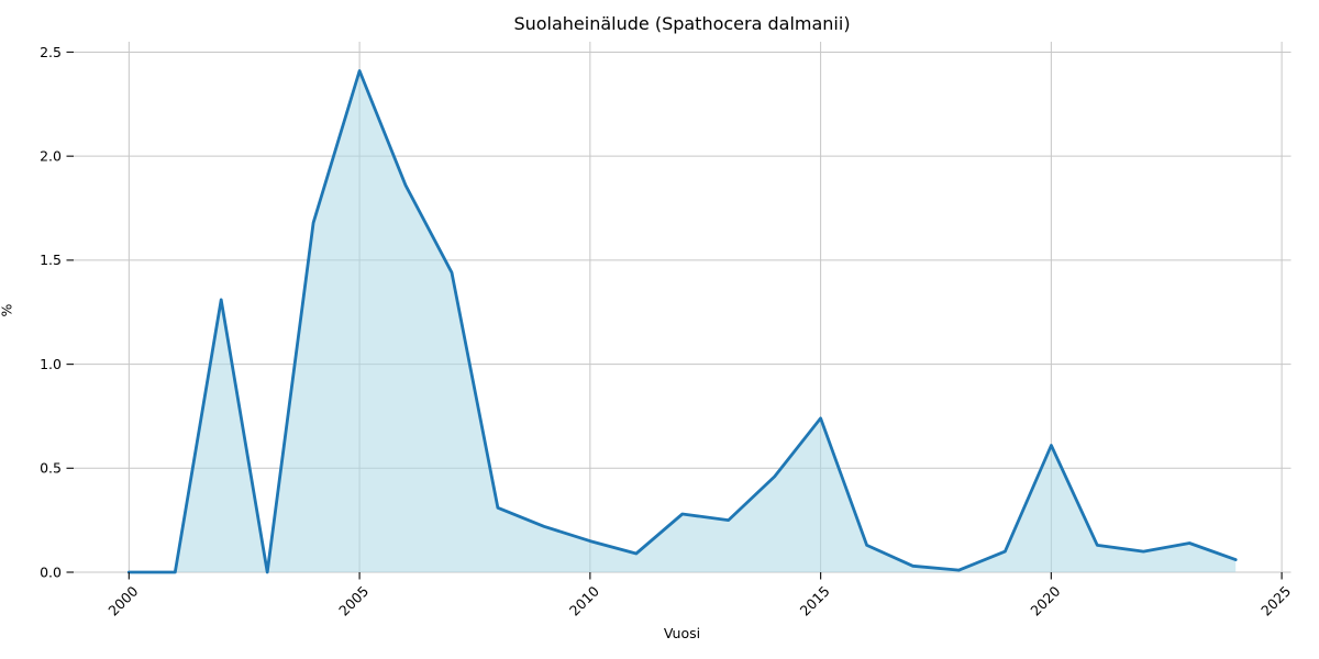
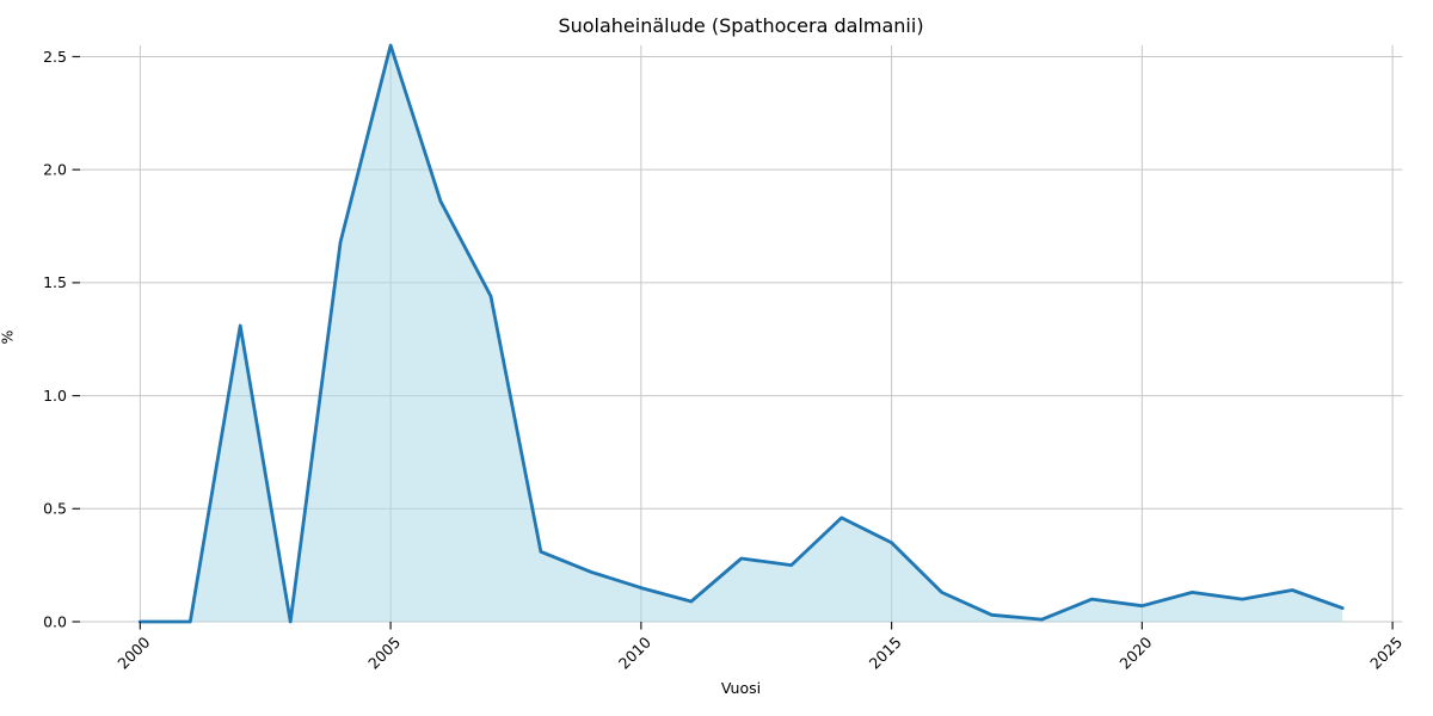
2005: 2.41 -> 2.55
2015: 0.74 -> 0.35
2020: 0.61 -> 0.07
